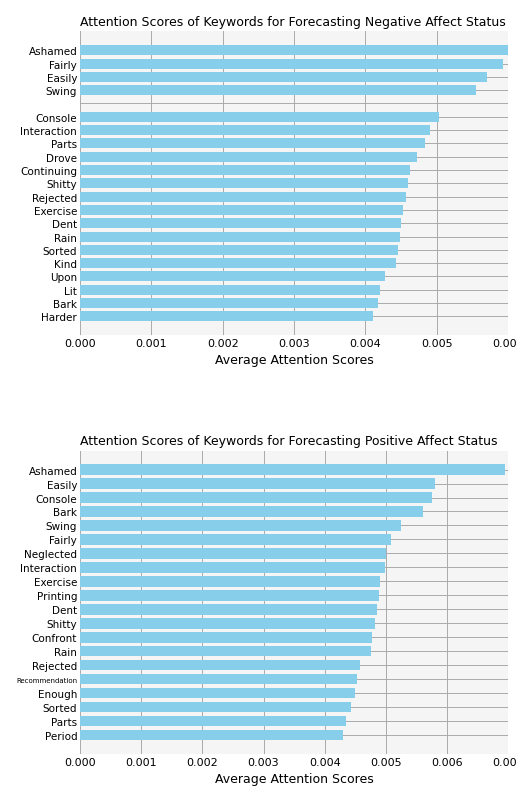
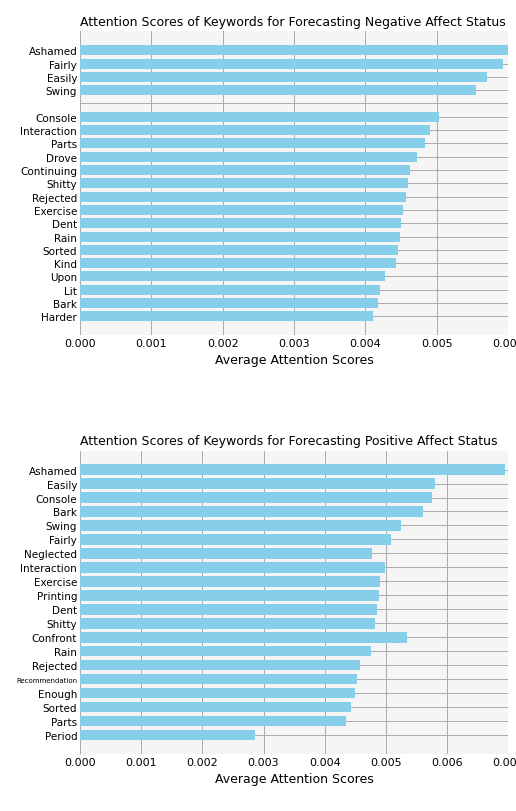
Neglected: 0.00500 -> 0.00478
Confront: 0.00478 -> 0.00534
Period: 0.00430 -> 0.00286
